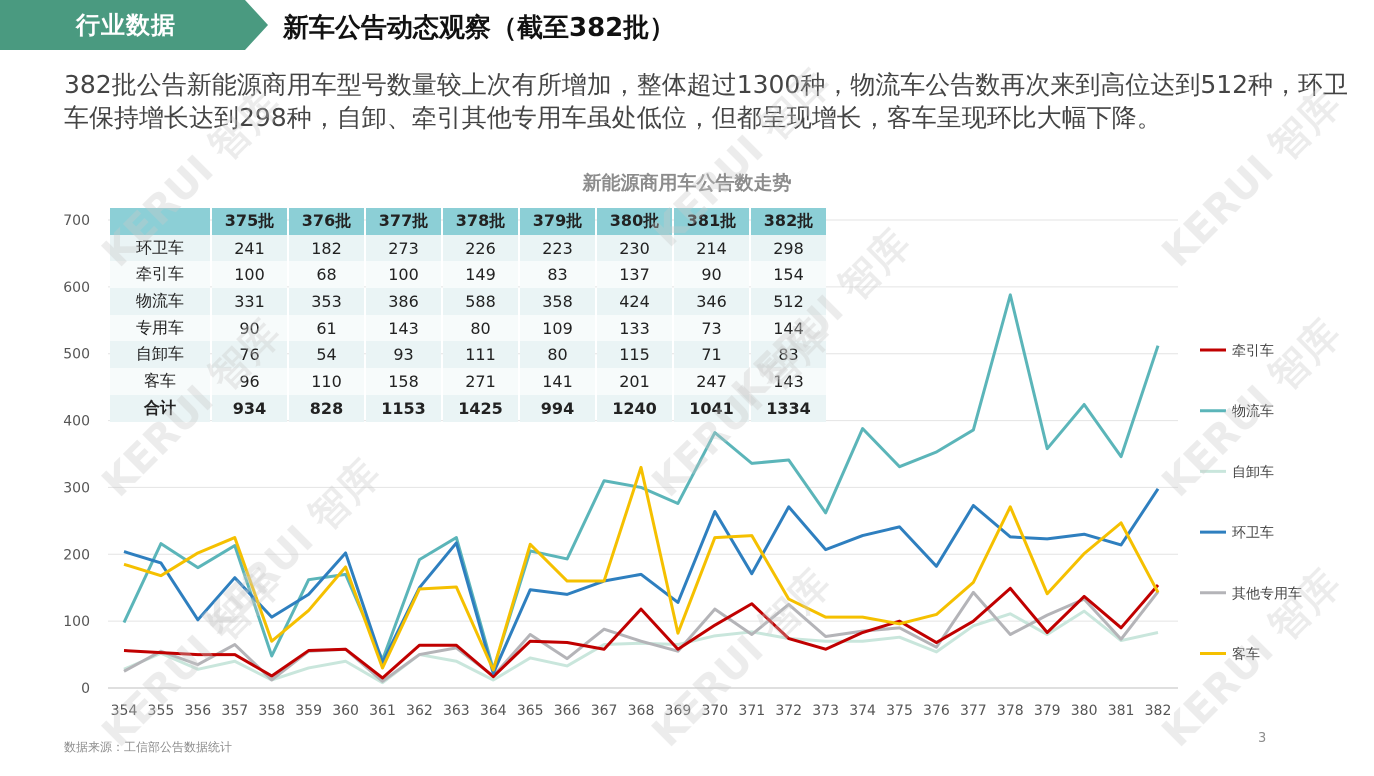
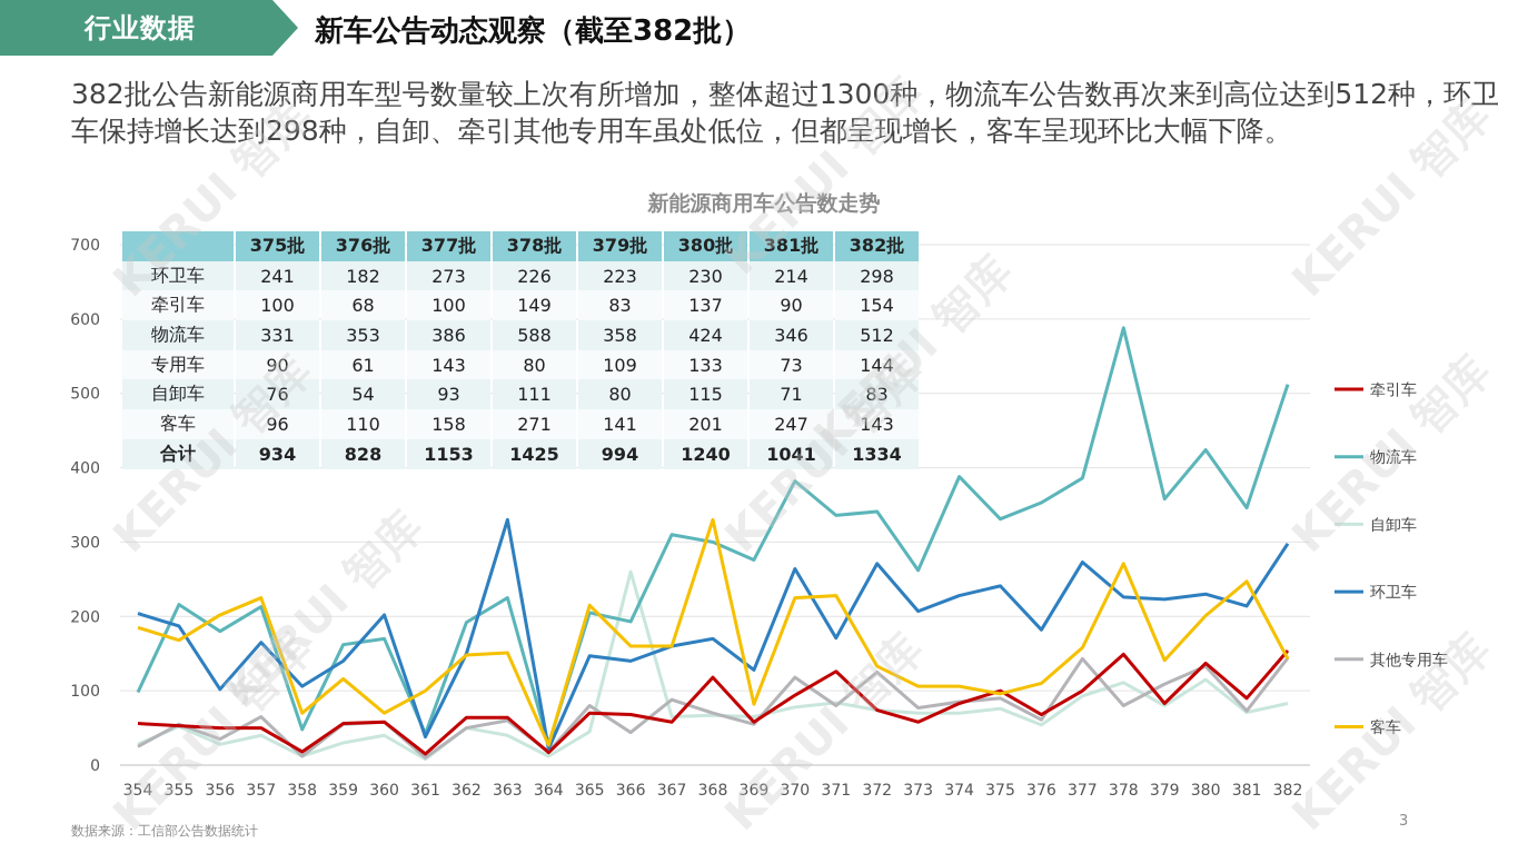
客车/360: 180 -> 70
客车/361: 30 -> 100
环卫车/363: 220 -> 330
自卸车/366: 30 -> 260
